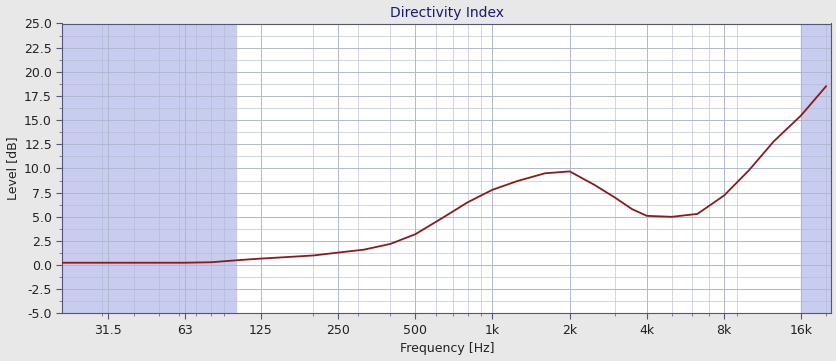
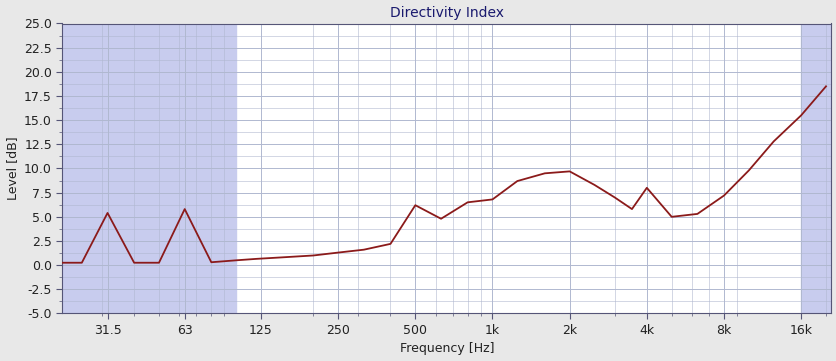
31.5: 0.2 -> 5.4
63: 0.2 -> 5.8
500: 3.2 -> 6.2
1k: 7.8 -> 6.8
4k: 5.1 -> 8.0
